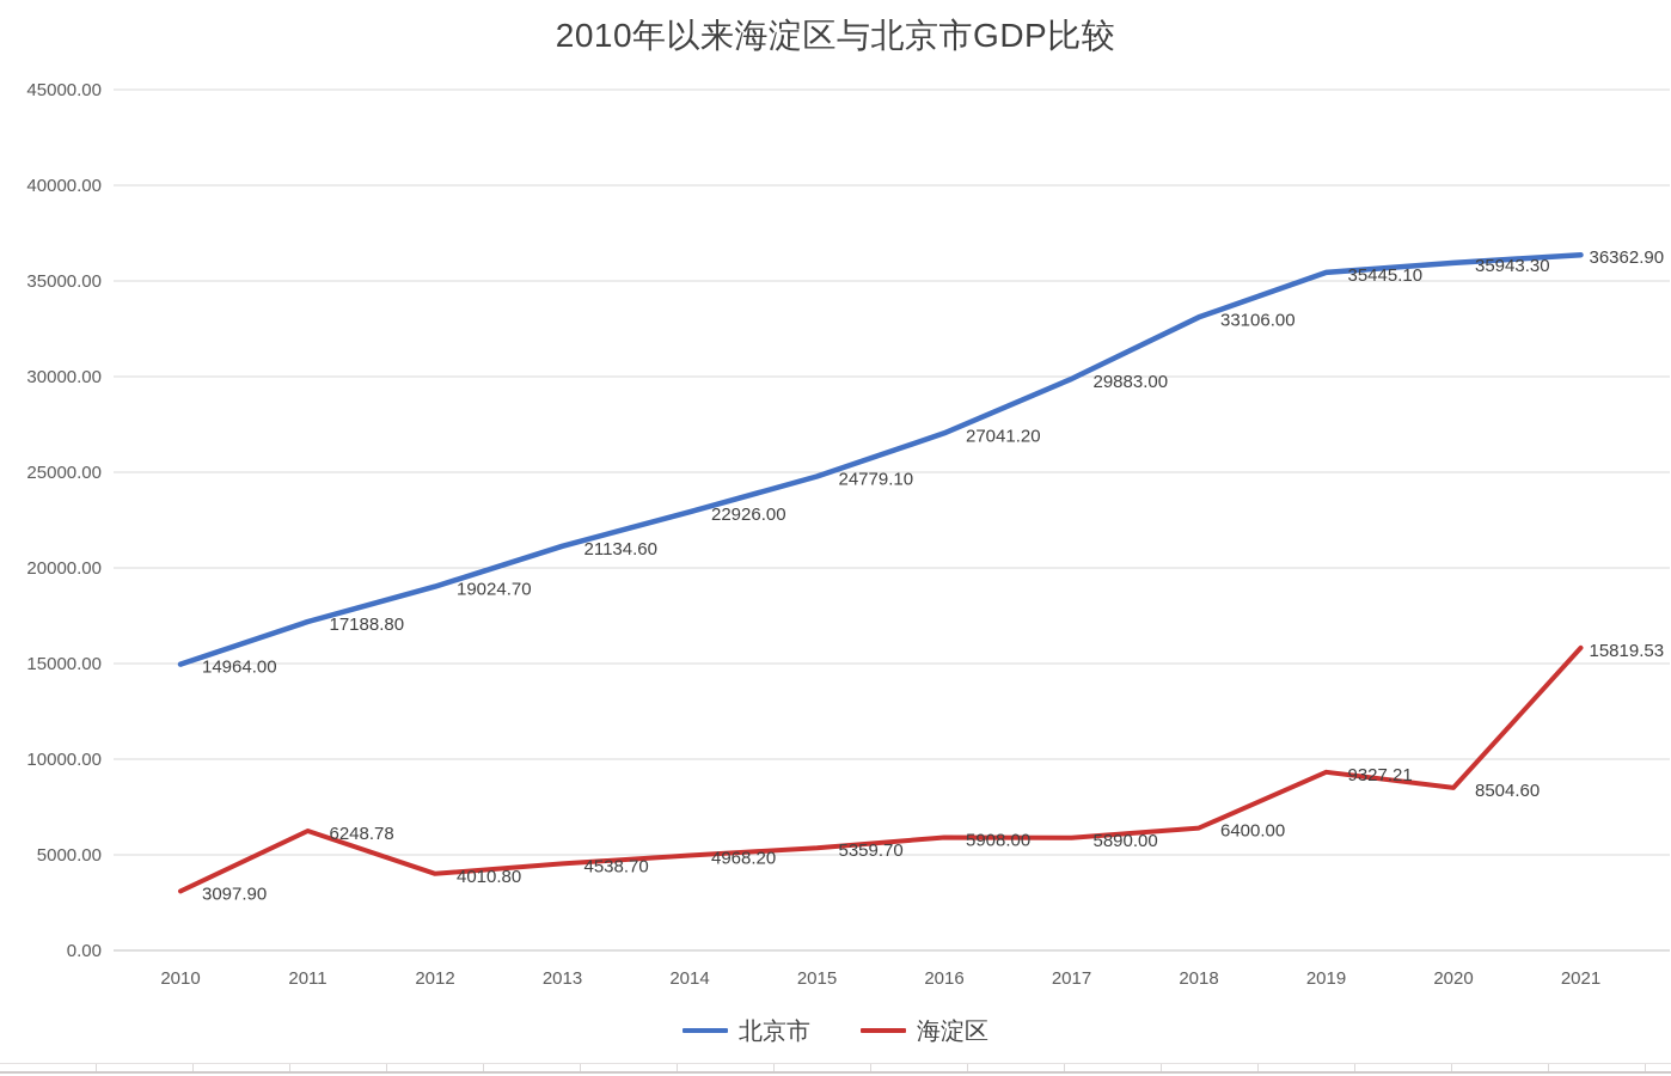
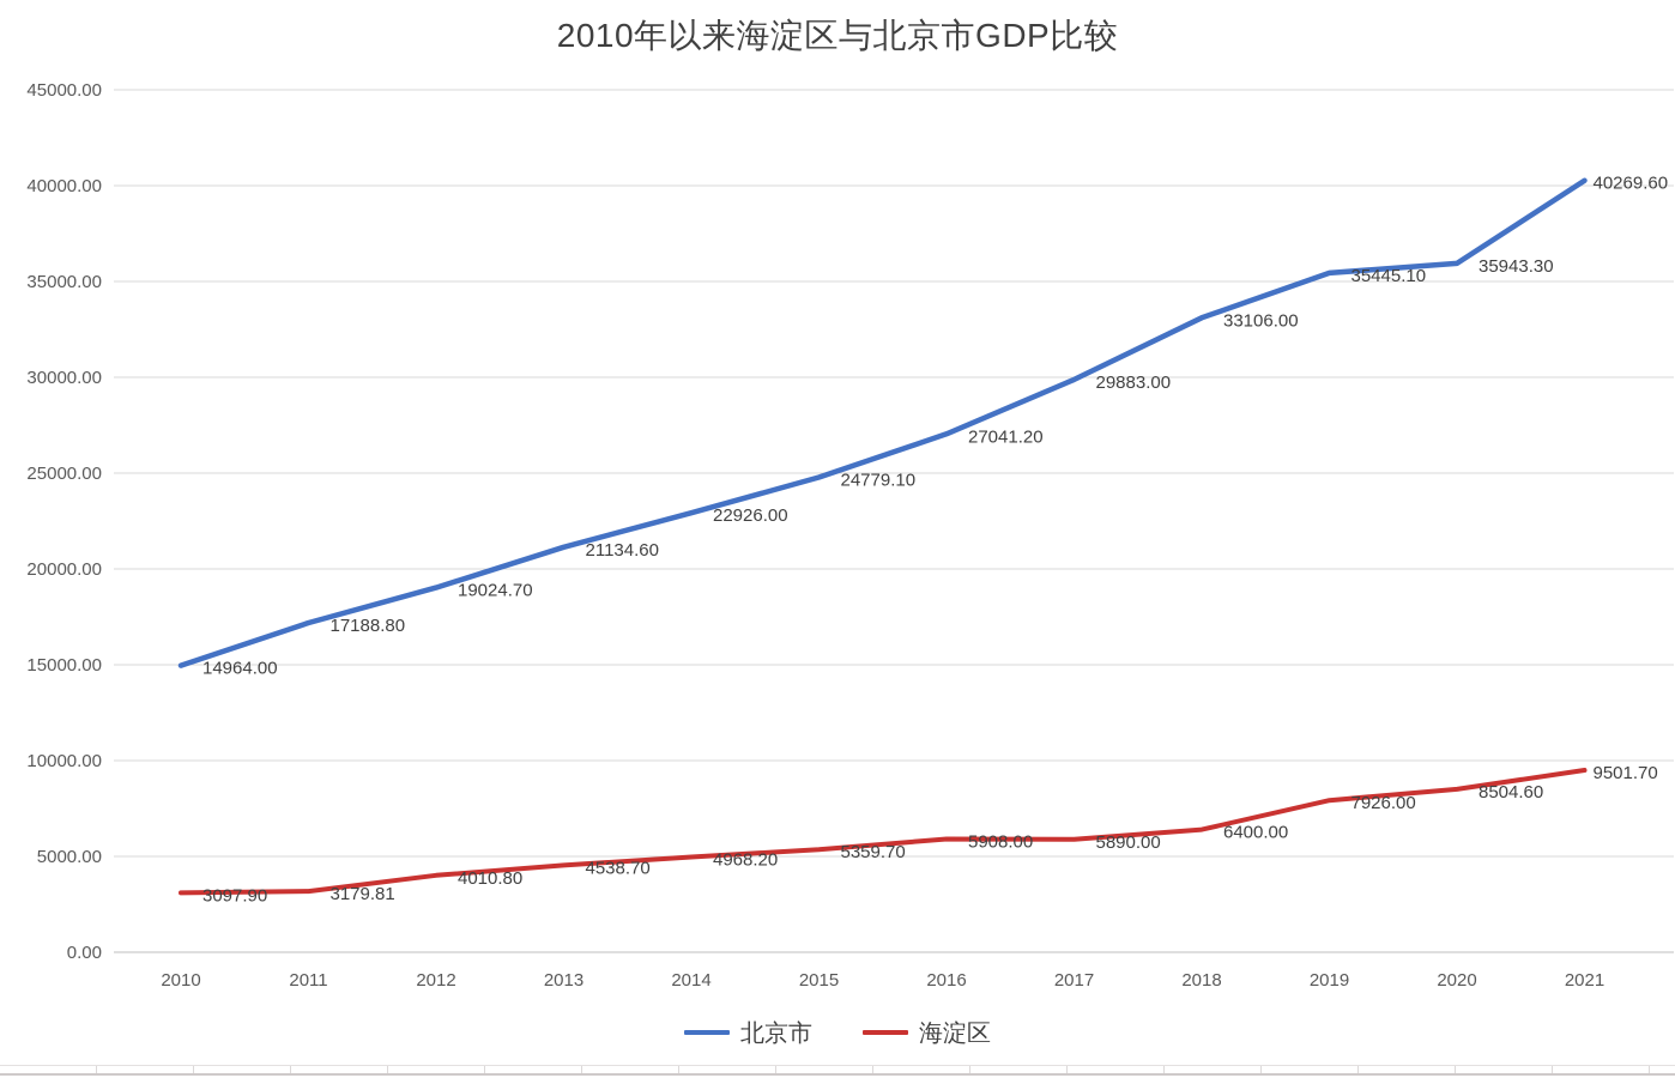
海淀区/2011: 6248.78 -> 3179.81
海淀区/2019: 9327.21 -> 7926.00
北京市/2021: 36362.90 -> 40269.60
海淀区/2021: 15819.53 -> 9501.70
